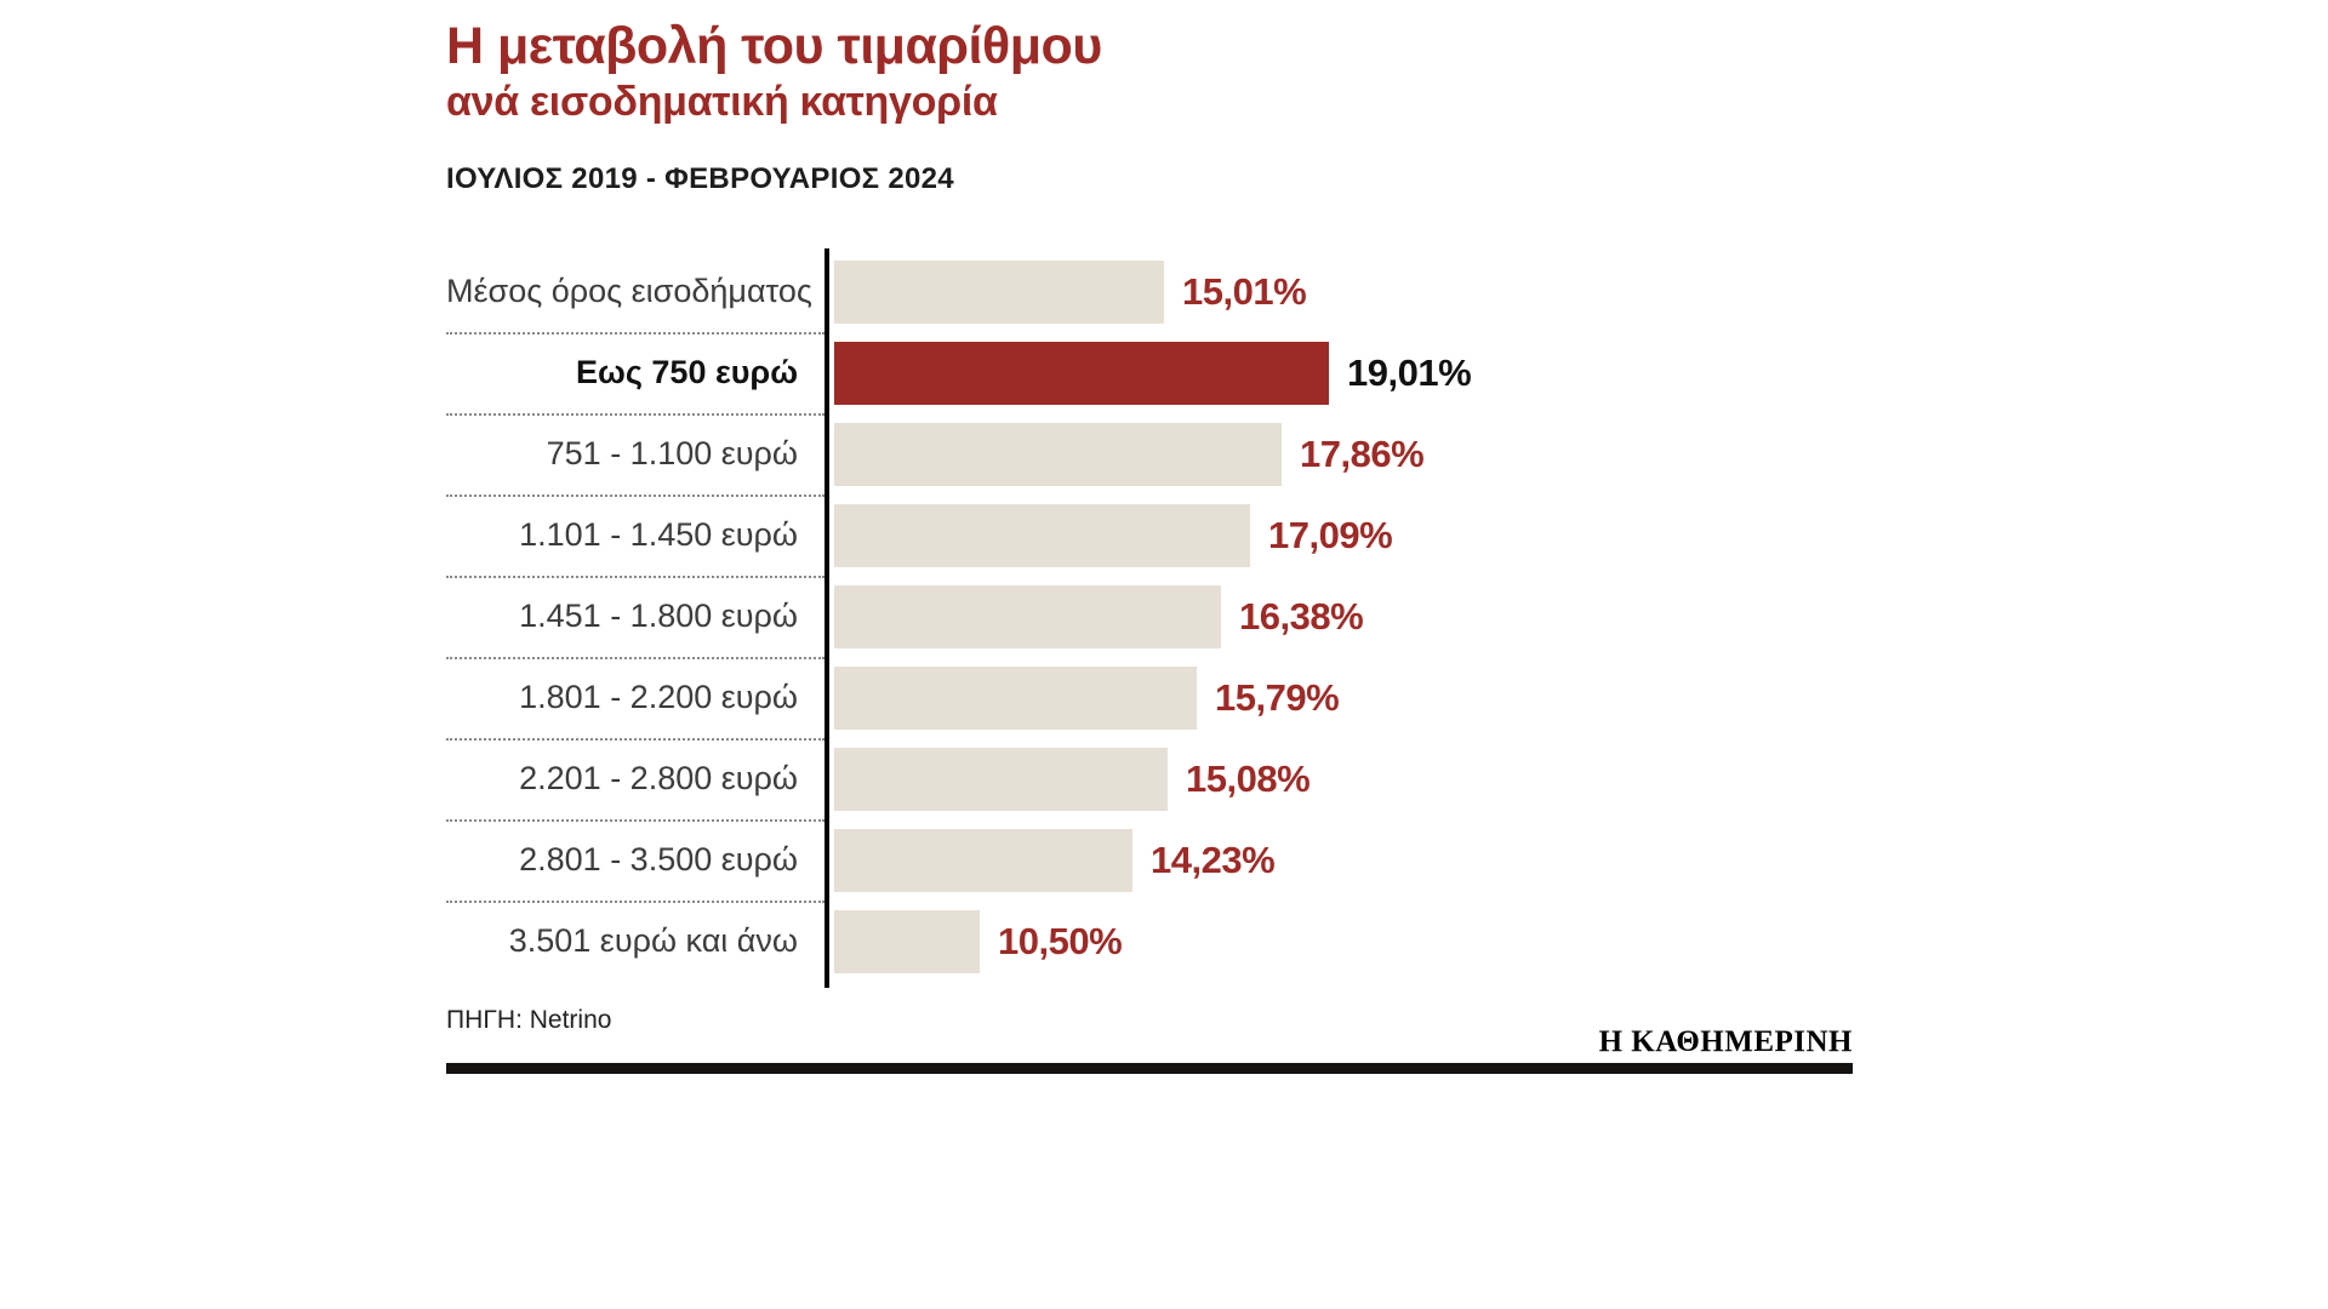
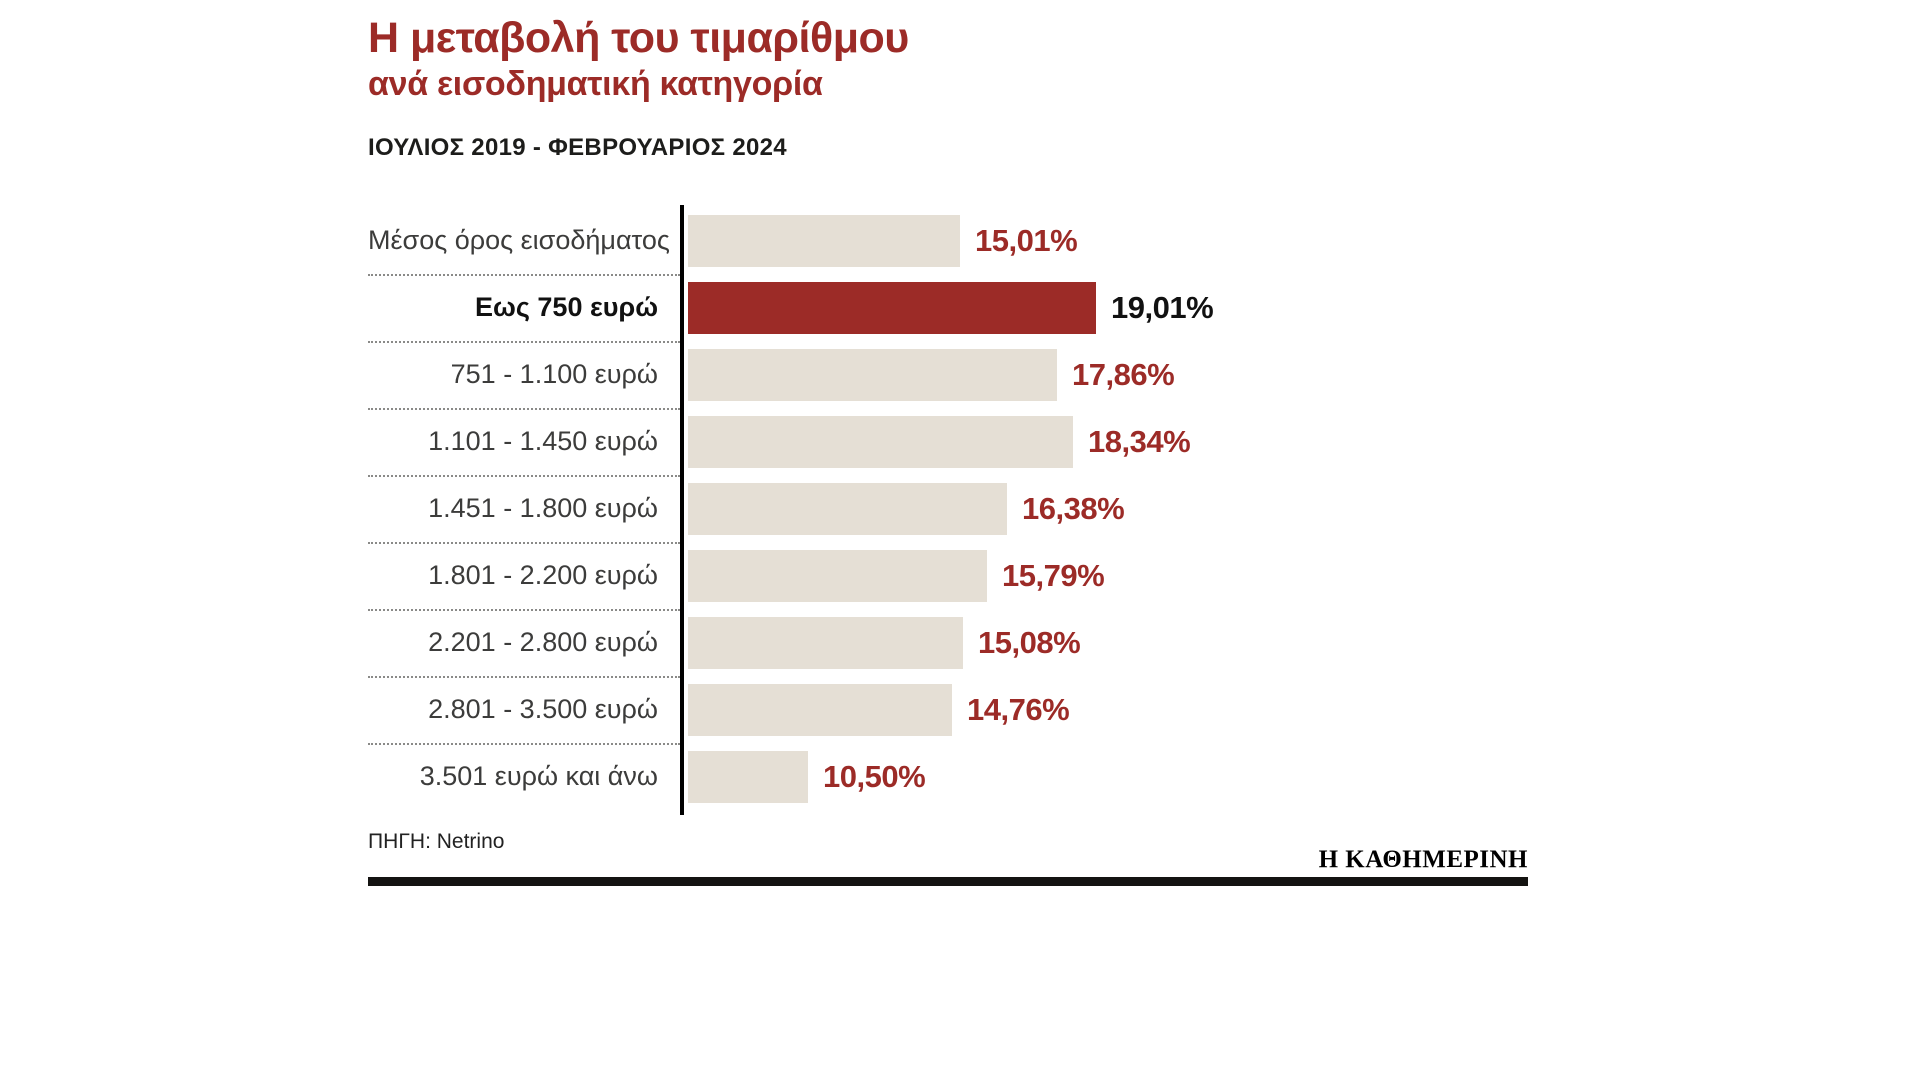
1.101 - 1.450 ευρώ: 17,09% -> 18,34%
2.801 - 3.500 ευρώ: 14,23% -> 14,76%
